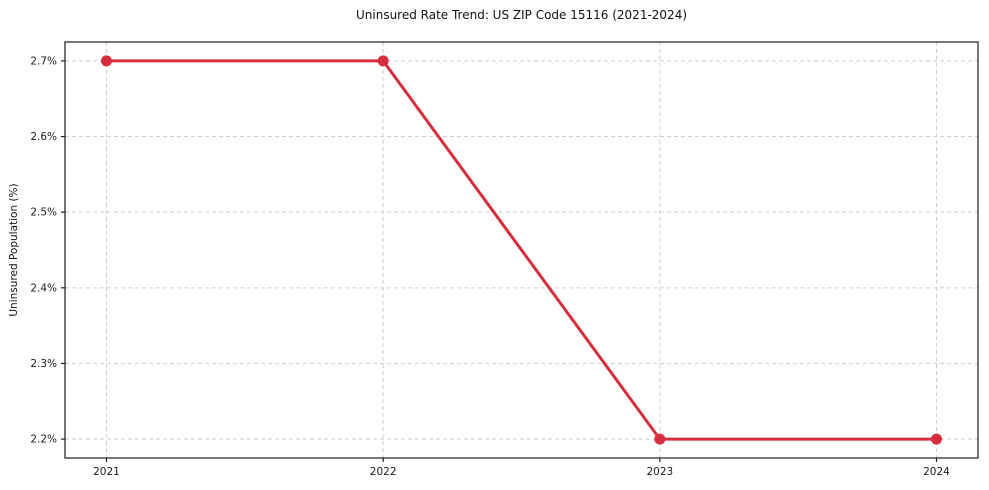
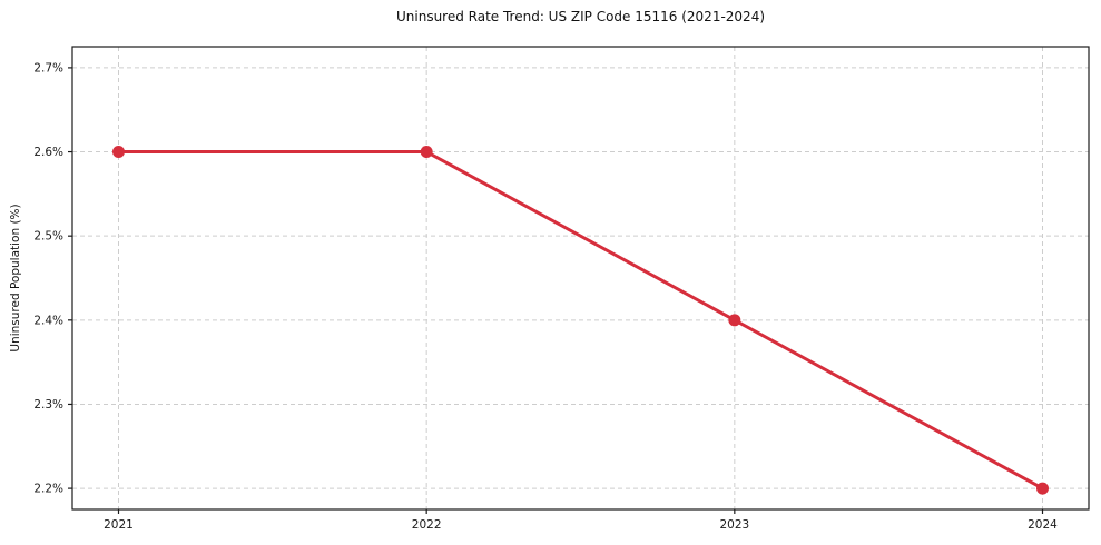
2021: 2.7% -> 2.6%
2022: 2.7% -> 2.6%
2023: 2.2% -> 2.4%
